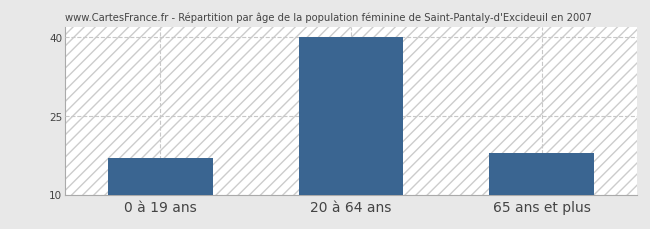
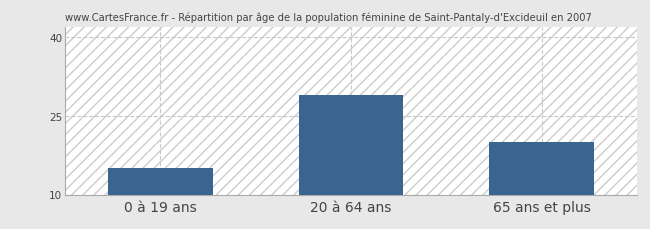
0 à 19 ans: 17 -> 15
20 à 64 ans: 40 -> 29
65 ans et plus: 18 -> 20
